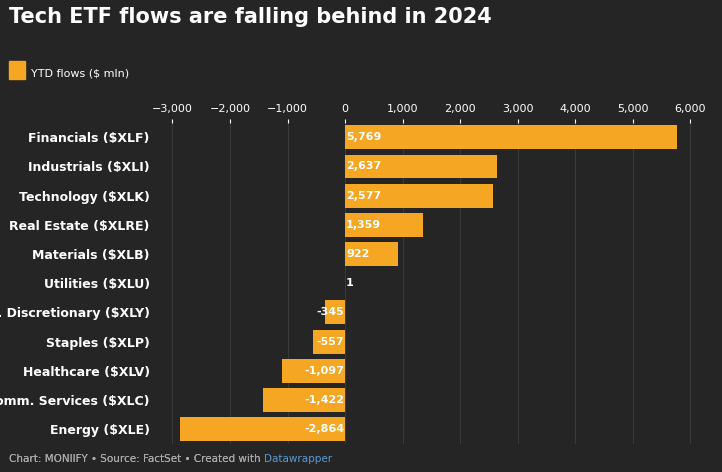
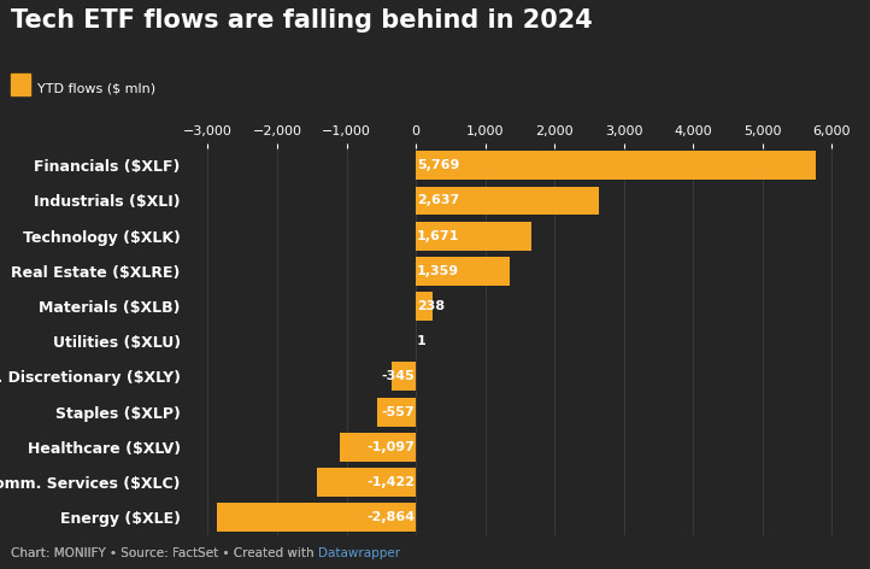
Technology ($XLK): 2,577 -> 1,671
Materials ($XLB): 922 -> 238
